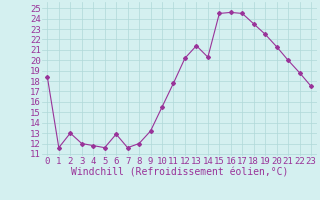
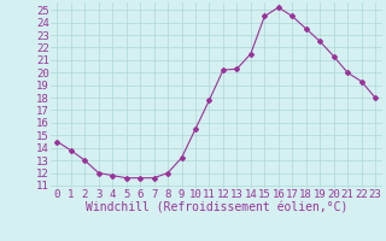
0: 18.4 -> 14.5
1: 11.6 -> 13.8
6: 12.9 -> 11.6
13: 21.4 -> 20.3
14: 20.3 -> 21.5
16: 24.6 -> 25.2
22: 18.8 -> 19.3
23: 17.5 -> 18.0
